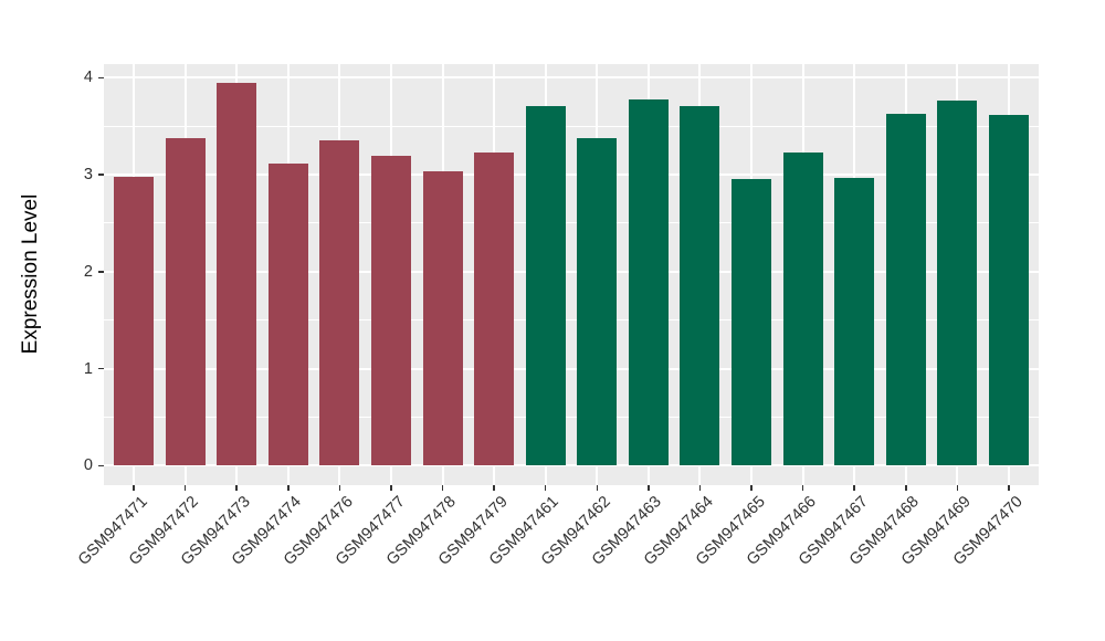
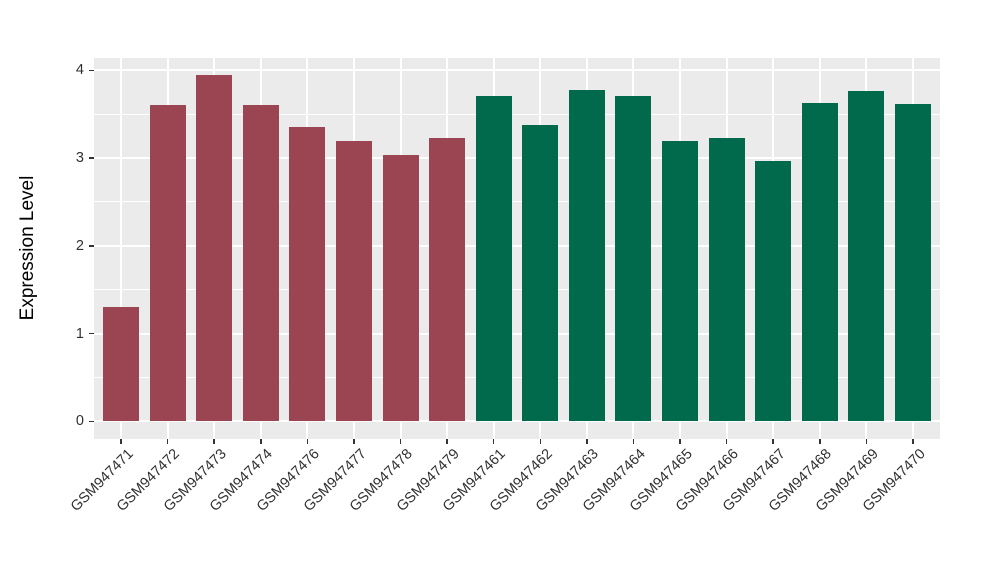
GSM947471: 3.0 -> 1.3
GSM947472: 3.4 -> 3.6
GSM947474: 3.1 -> 3.6
GSM947465: 3.0 -> 3.2
